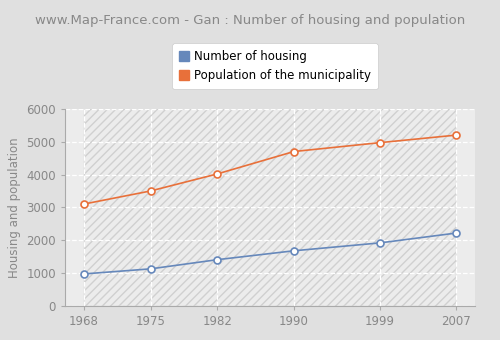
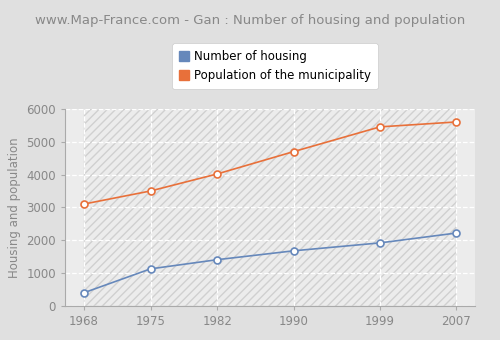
Number of housing/1968: 980 -> 400
Population of the municipality/1999: 4970 -> 5450
Population of the municipality/2007: 5200 -> 5600
